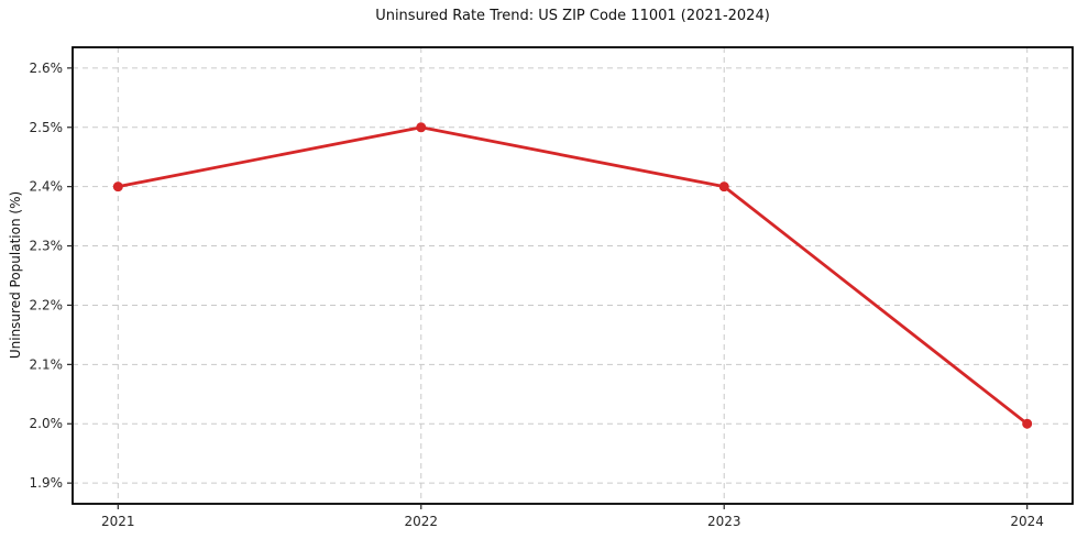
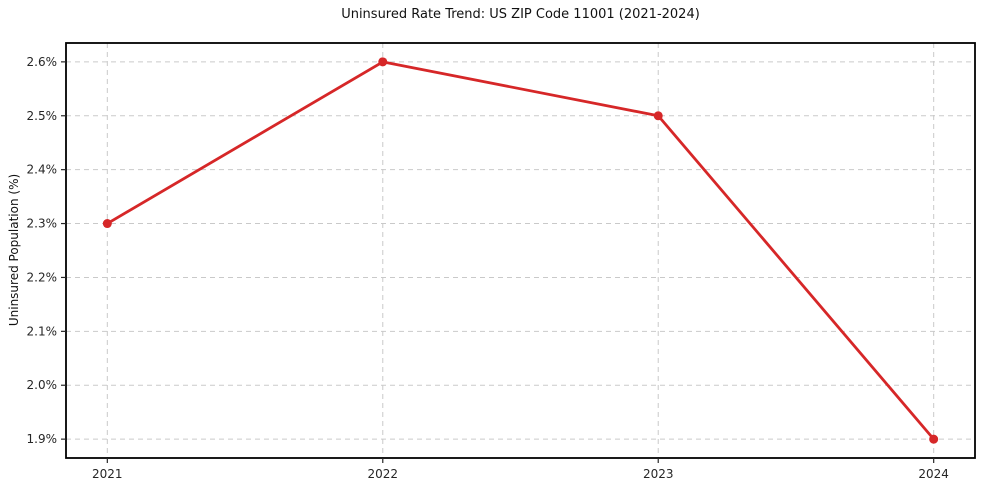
2021: 2.4% -> 2.3%
2022: 2.5% -> 2.6%
2023: 2.4% -> 2.5%
2024: 2.0% -> 1.9%
